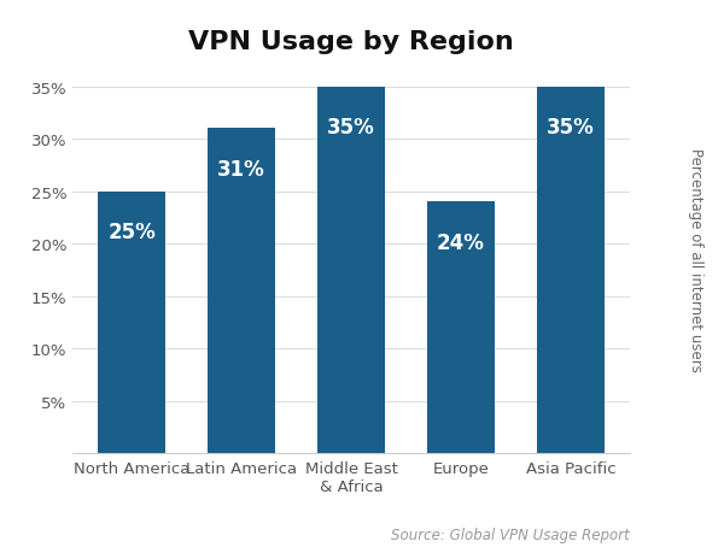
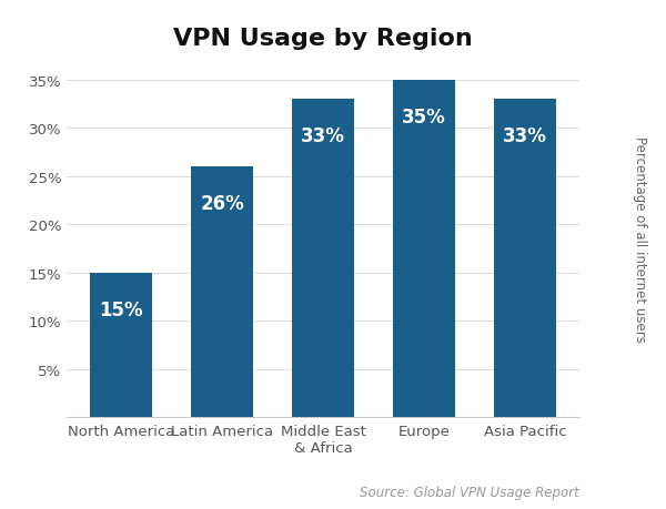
North America: 25% -> 15%
Latin America: 31% -> 26%
Middle East & Africa: 35% -> 33%
Europe: 24% -> 35%
Asia Pacific: 35% -> 33%
